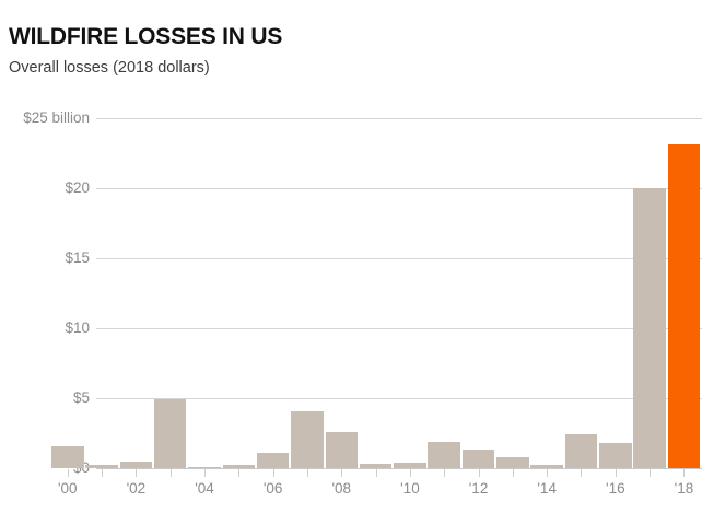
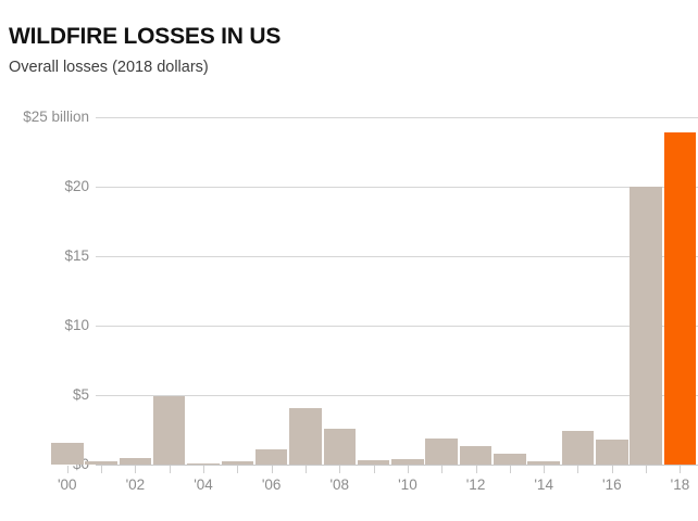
'18: $23.1 -> $23.9
